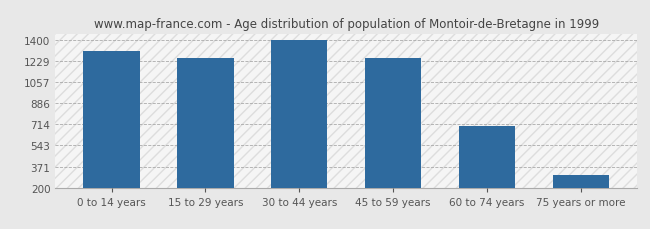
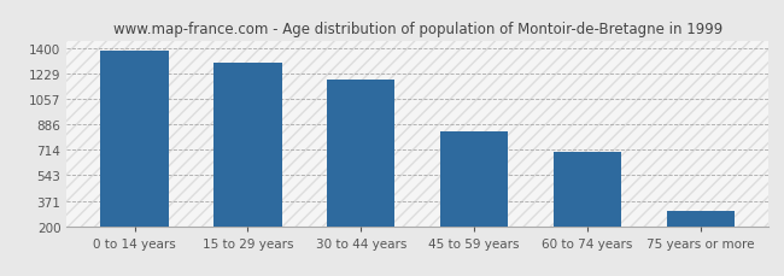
0 to 14 years: 1310 -> 1380
15 to 29 years: 1250 -> 1300
30 to 44 years: 1400 -> 1190
45 to 59 years: 1260 -> 840
